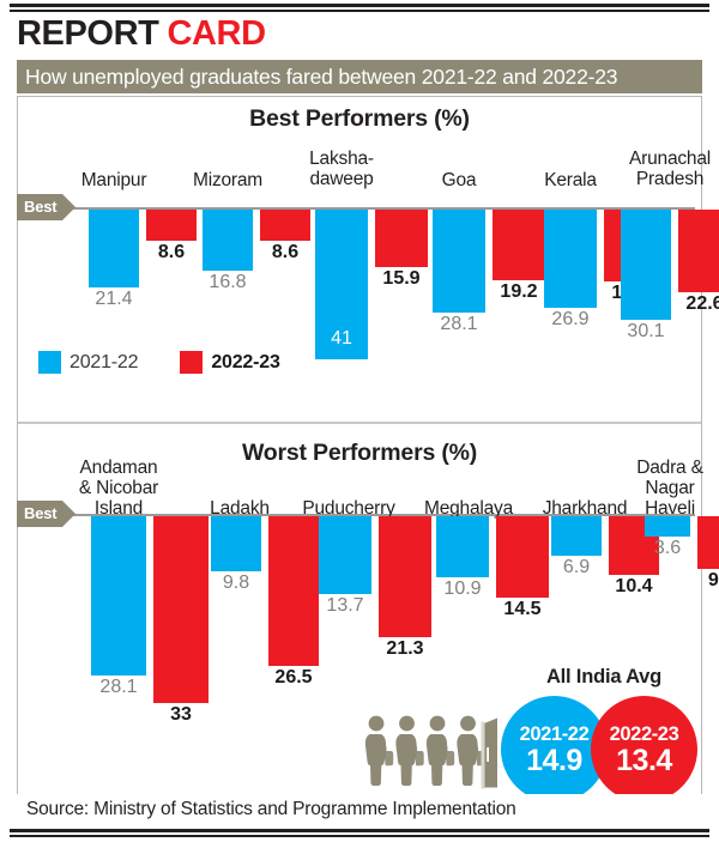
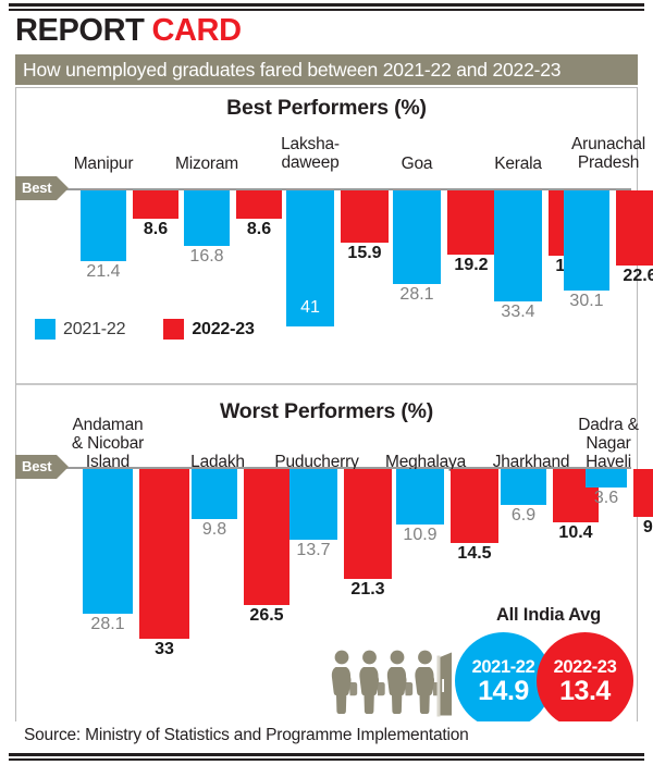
Best Performers (%)/2021-22/Kerala: 26.9 -> 33.4
